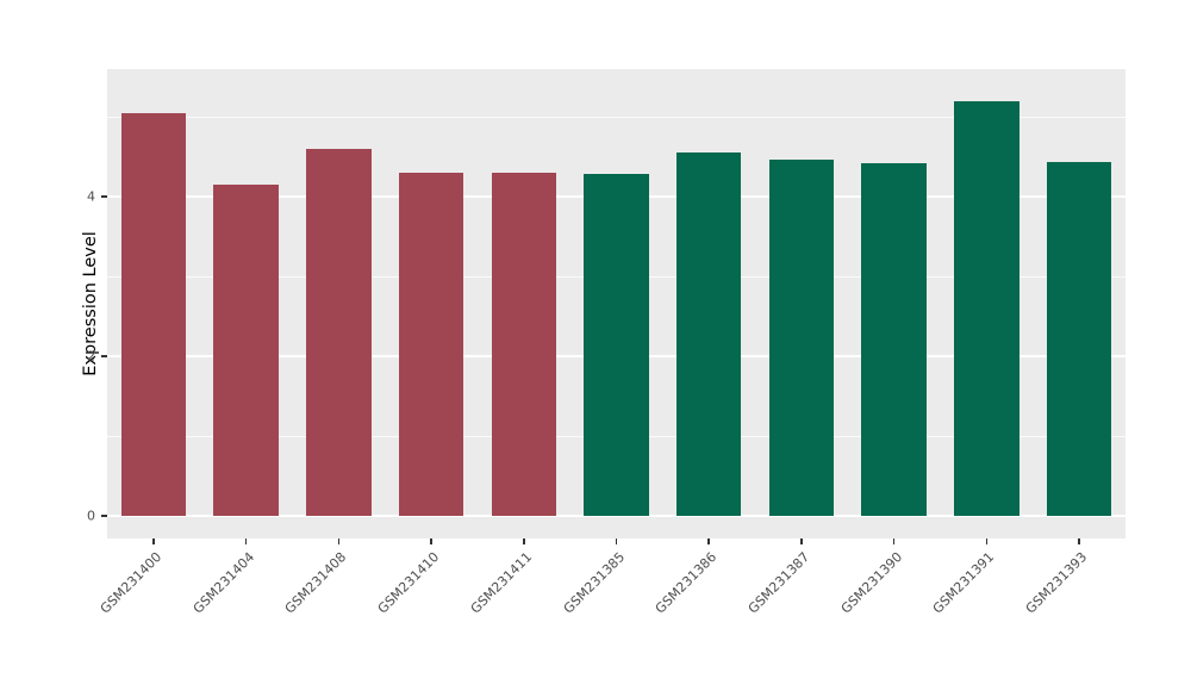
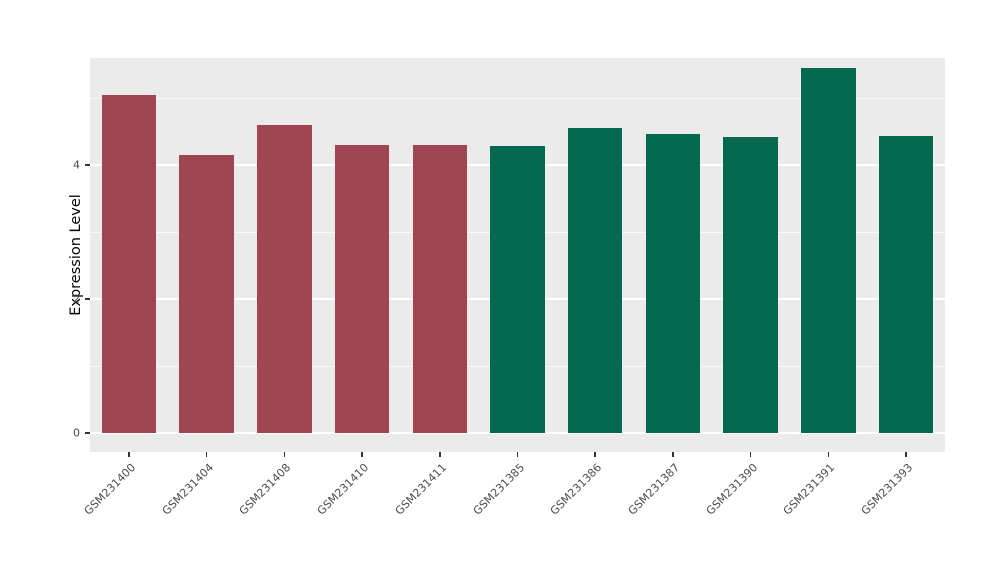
GSM231391: 5.2 -> 5.5
